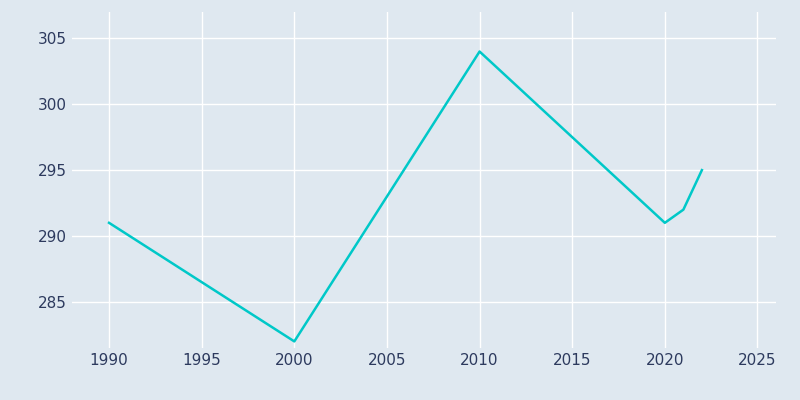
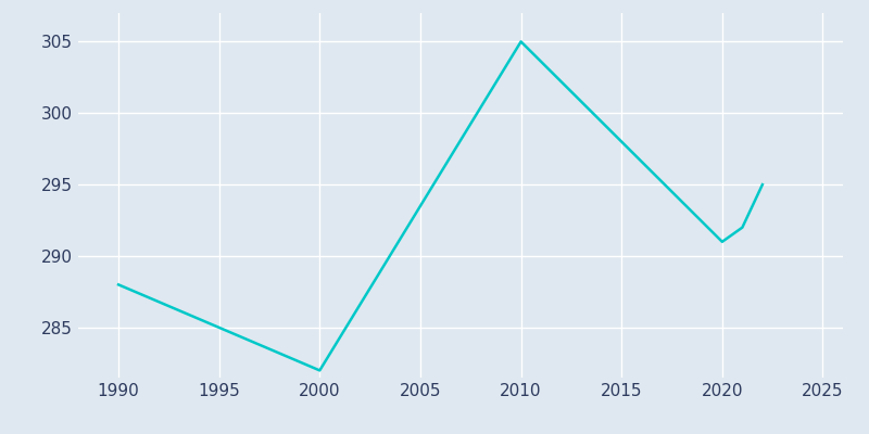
1990: 291 -> 288
2010: 304 -> 305
